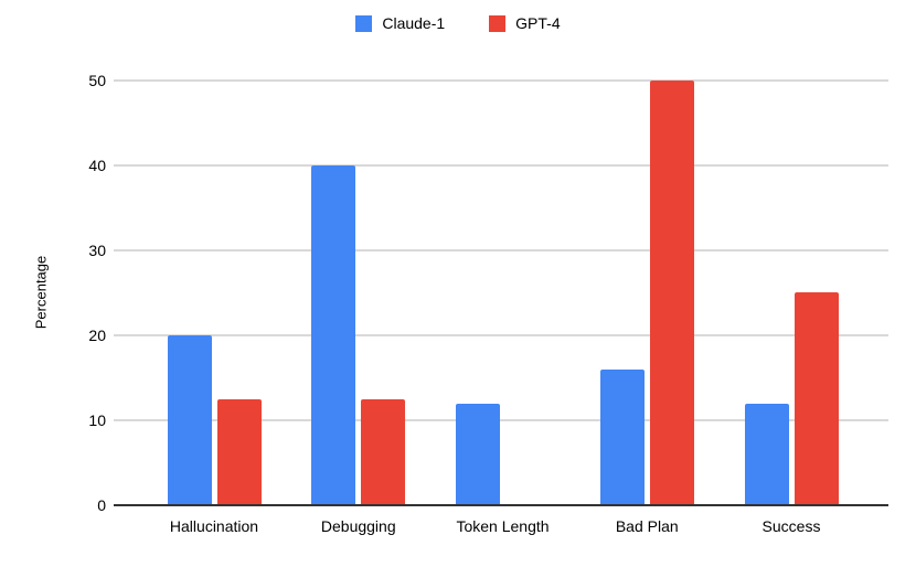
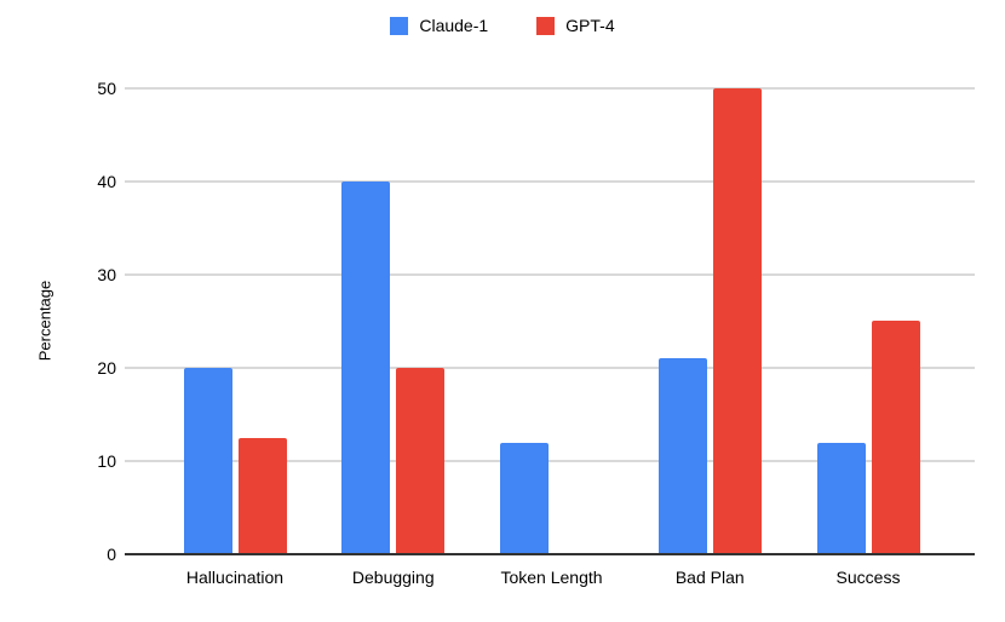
GPT-4/Debugging: 12 -> 20
Claude-1/Bad Plan: 16 -> 21
